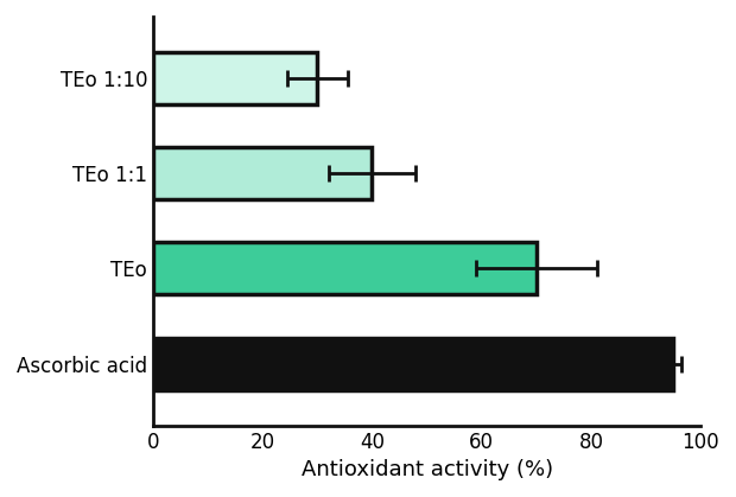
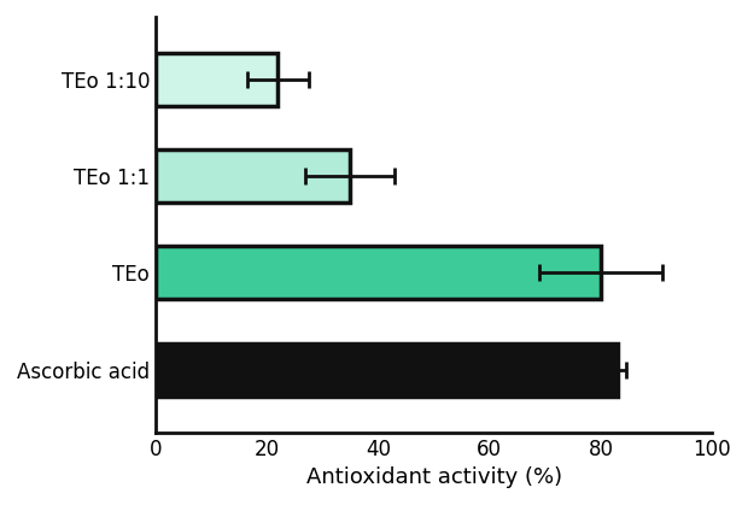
TEo 1:10: 30 -> 22
TEo 1:1: 40 -> 35
TEo: 70 -> 80
Ascorbic acid: 95 -> 83
